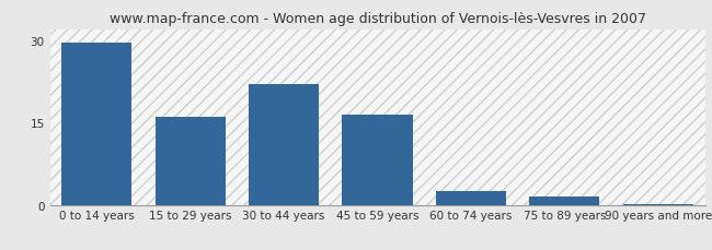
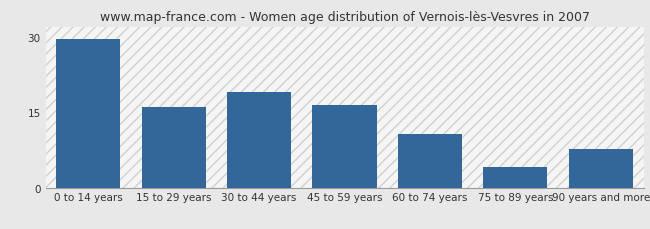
30 to 44 years: 22.0 -> 19.0
60 to 74 years: 2.5 -> 10.6
75 to 89 years: 1.5 -> 4.0
90 years and more: 0.2 -> 7.6
